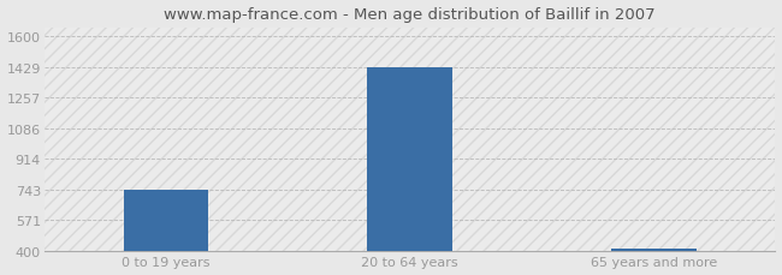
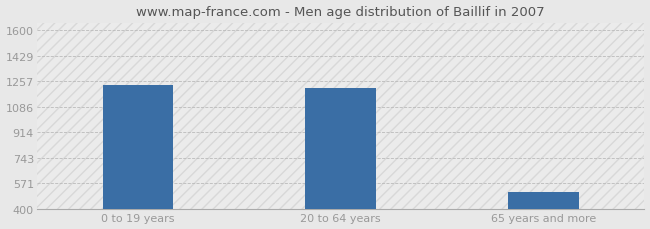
0 to 19 years: 740 -> 1230
20 to 64 years: 1430 -> 1210
65 years and more: 410 -> 510
